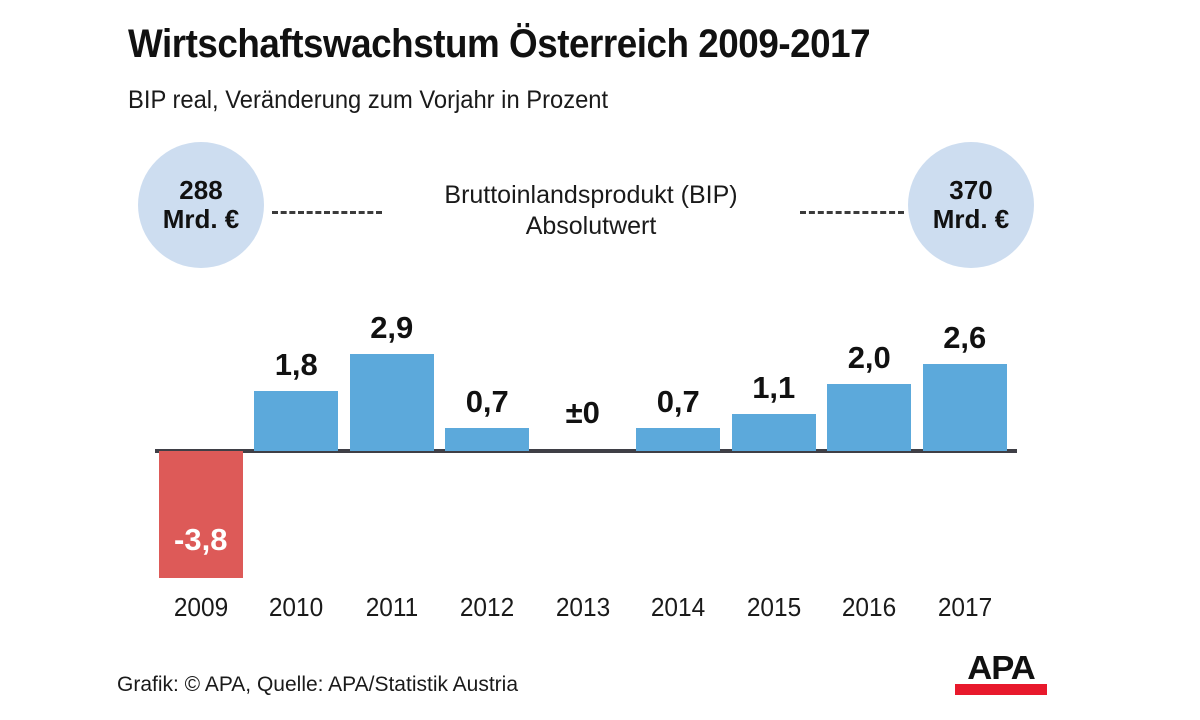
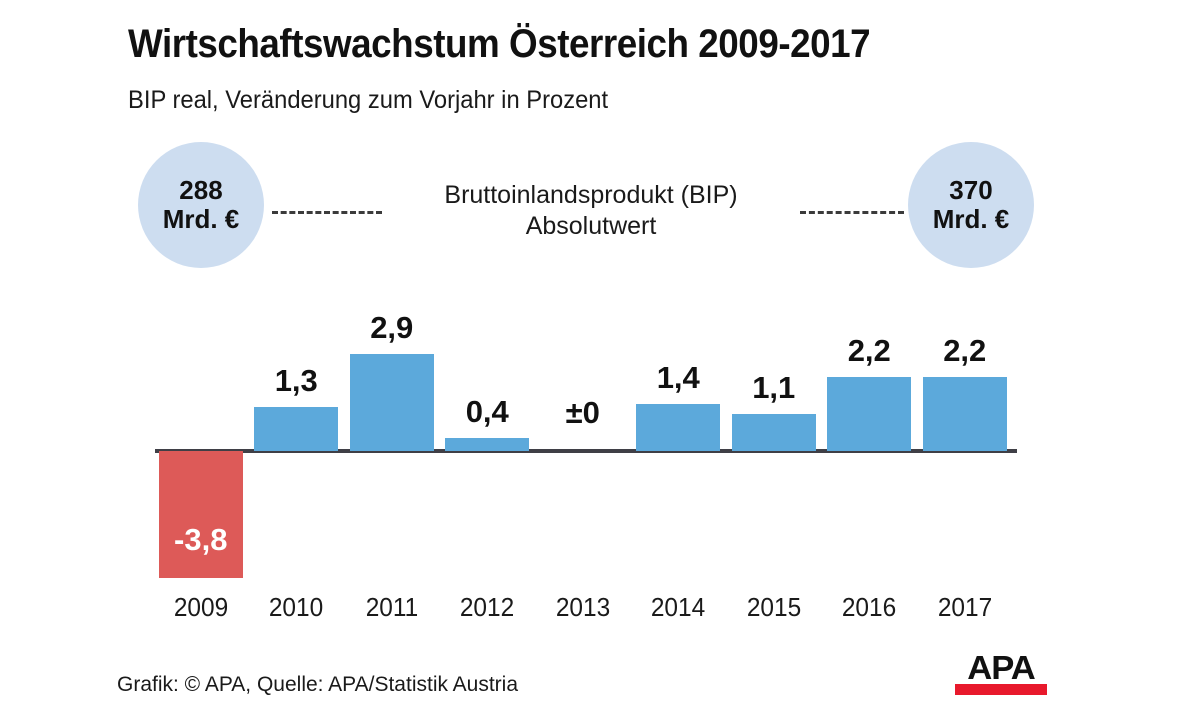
2010: 1,8 -> 1,3
2012: 0,7 -> 0,4
2014: 0,7 -> 1,4
2016: 2,0 -> 2,2
2017: 2,6 -> 2,2
